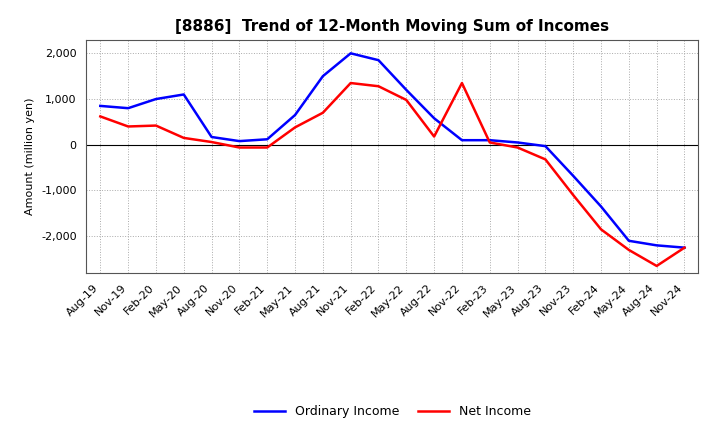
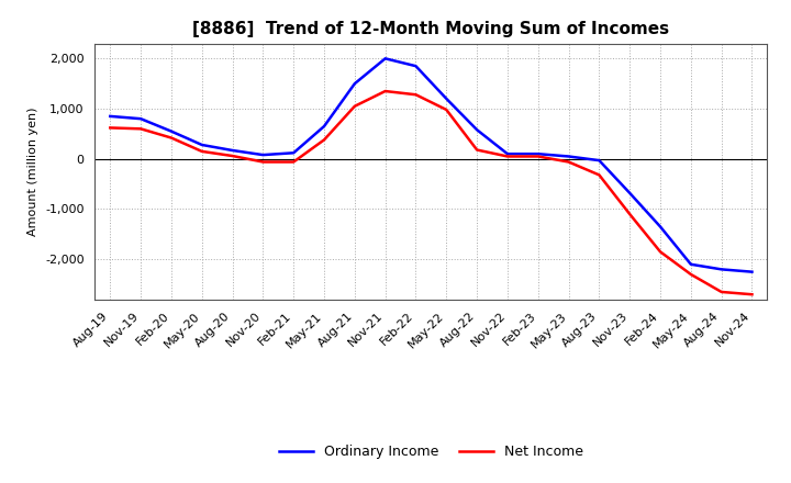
Net Income/Nov-19: 400 -> 600
Ordinary Income/Feb-20: 1,000 -> 550
Ordinary Income/May-20: 1,100 -> 280
Net Income/Aug-21: 700 -> 1,050
Net Income/Nov-22: 1,350 -> 50
Net Income/Nov-24: -2,250 -> -2,700
